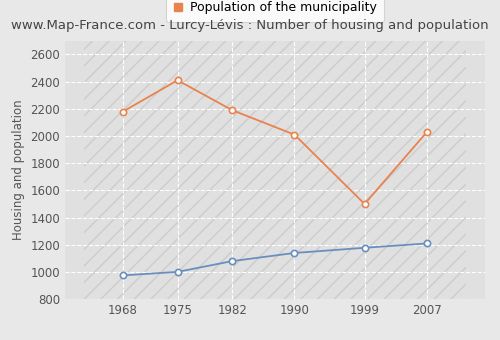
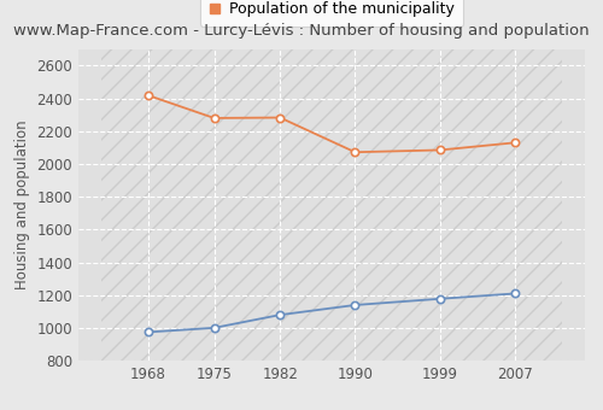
Population of the municipality/1968: 2180 -> 2420
Population of the municipality/1975: 2410 -> 2280
Population of the municipality/1982: 2190 -> 2280
Population of the municipality/1990: 2010 -> 2070
Population of the municipality/1999: 1500 -> 2080
Population of the municipality/2007: 2030 -> 2130
